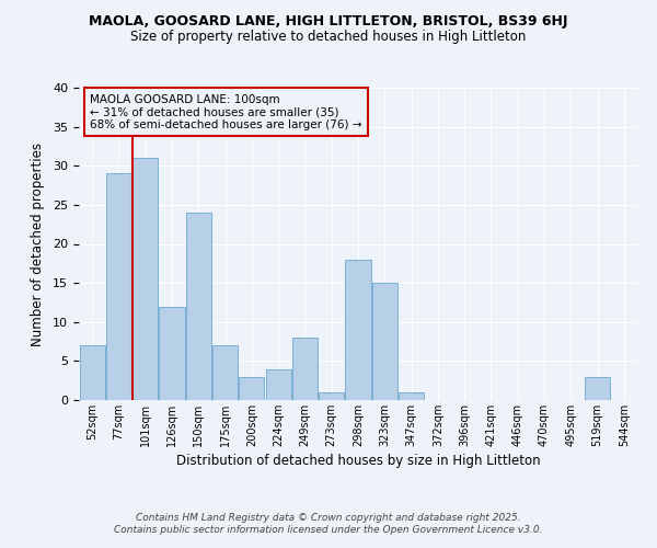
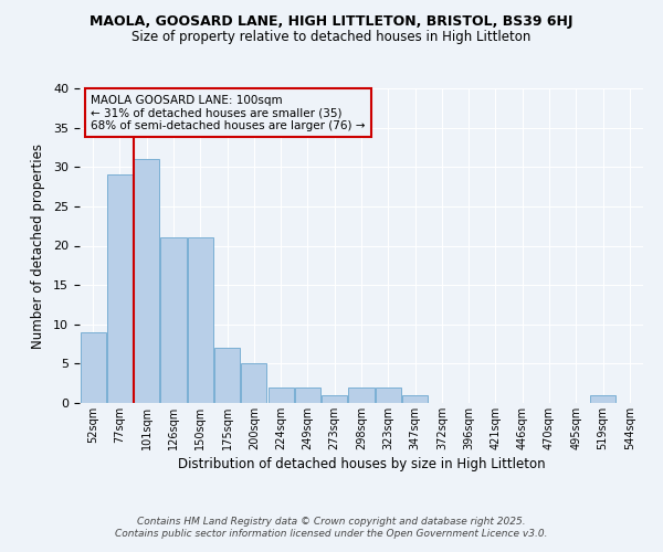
52sqm: 7 -> 9
126sqm: 12 -> 21
150sqm: 24 -> 21
200sqm: 3 -> 5
224sqm: 4 -> 2
249sqm: 8 -> 2
298sqm: 18 -> 2
323sqm: 15 -> 2
519sqm: 3 -> 1
